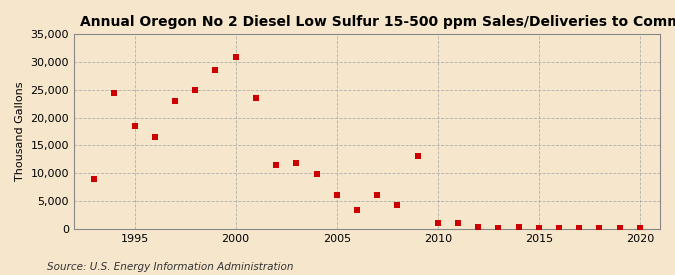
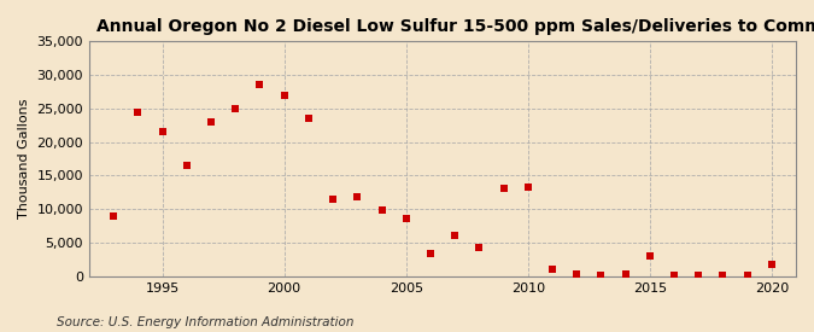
1995: 18,500 -> 21,600
2000: 31,000 -> 27,000
2005: 6,000 -> 8,600
2010: 1,000 -> 13,200
2015: 200 -> 3,000
2020: 100 -> 1,800
